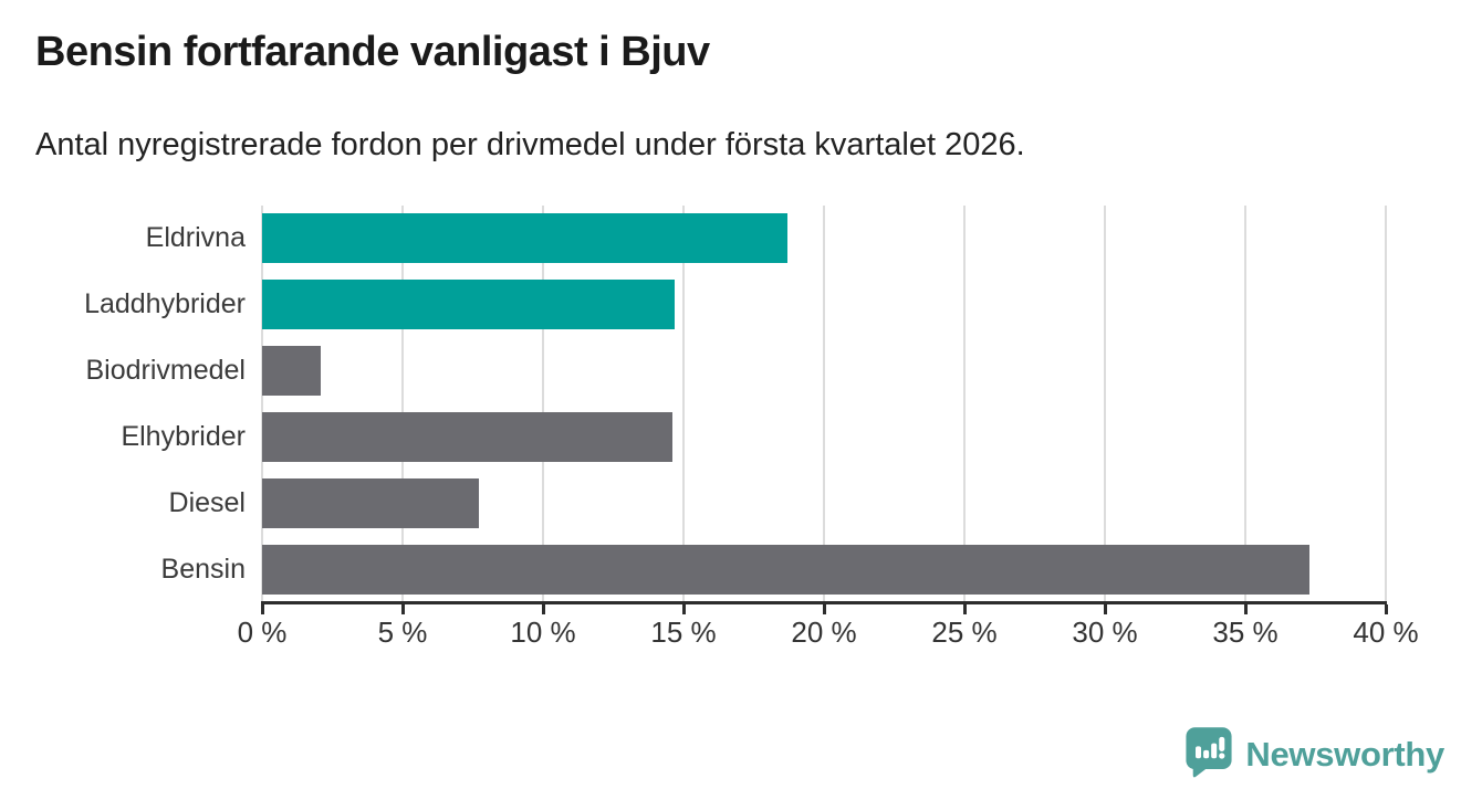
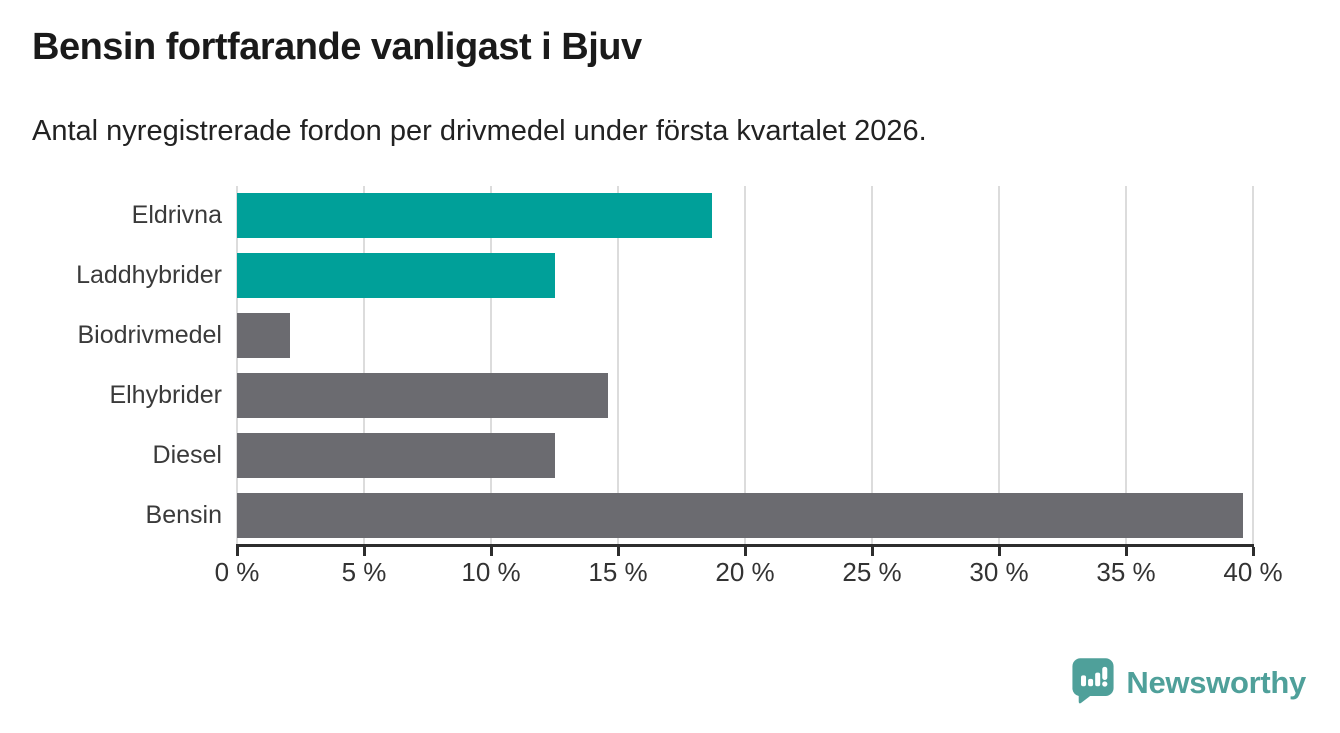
Laddhybrider: 14.7% -> 12.5%
Diesel: 7.7% -> 12.5%
Bensin: 37.3% -> 39.6%
